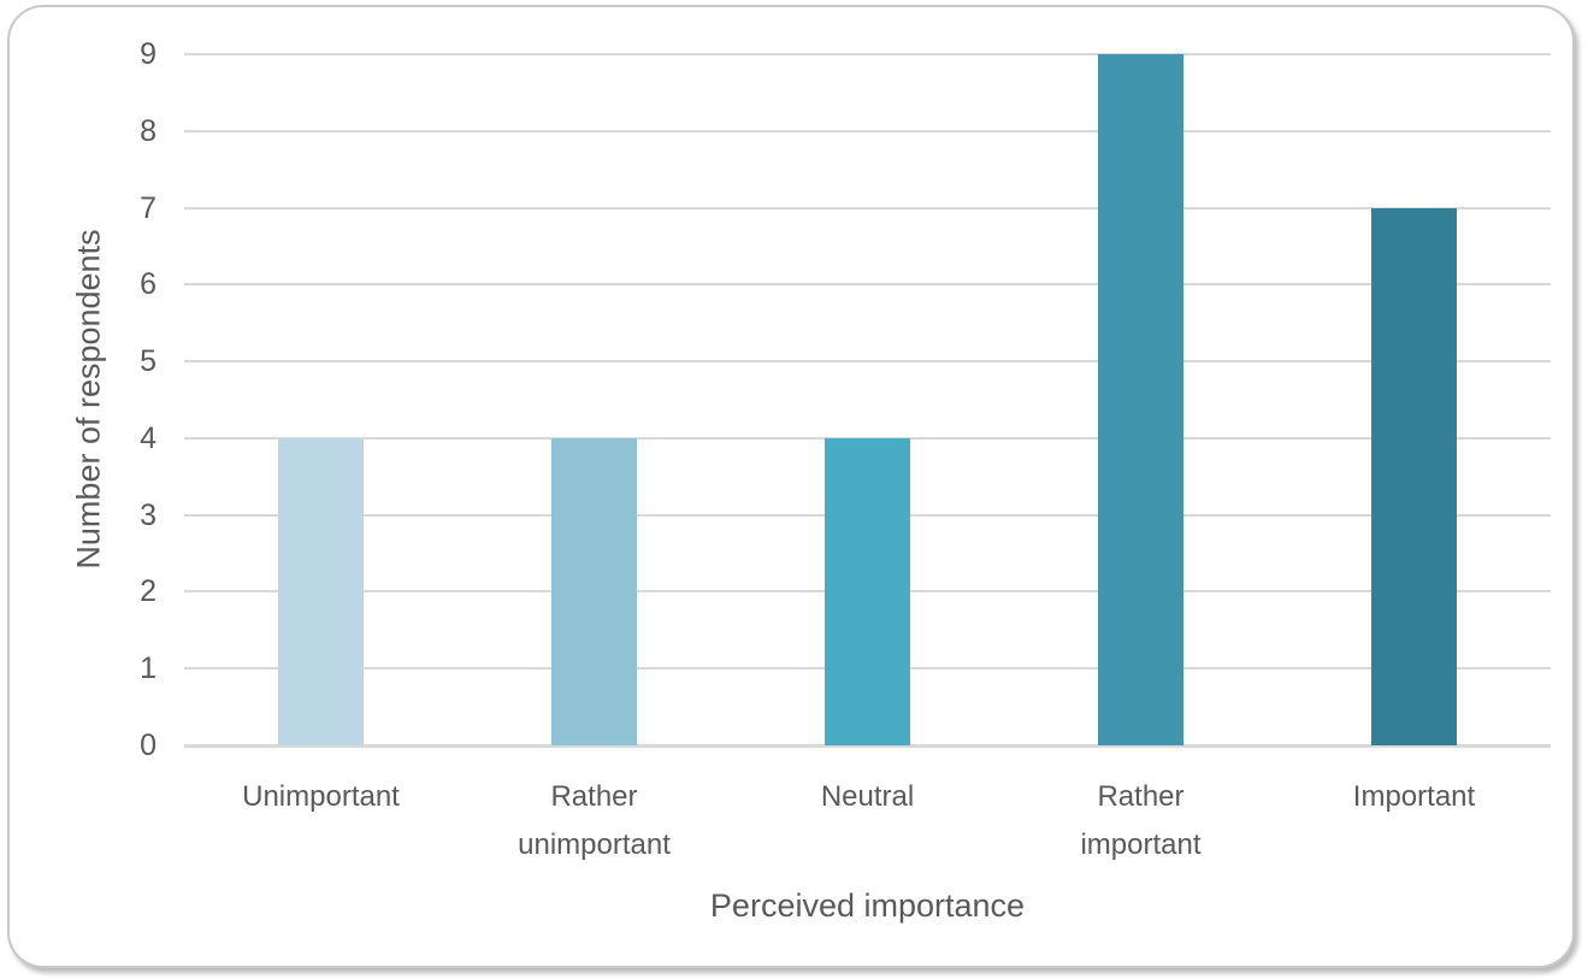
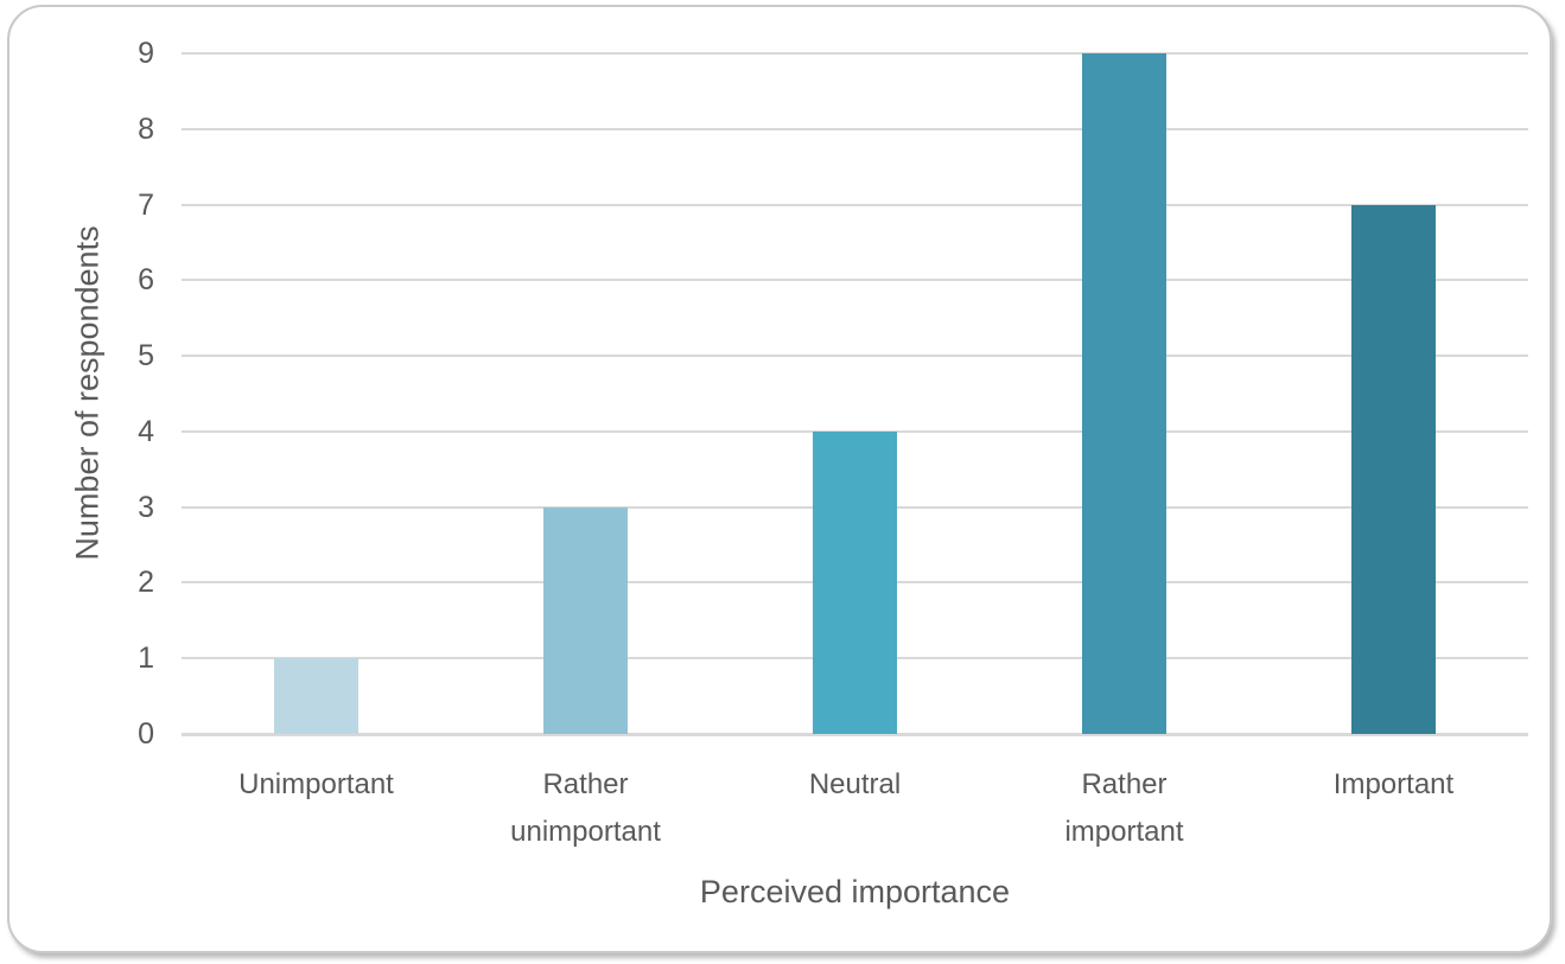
Unimportant: 4 -> 1
Rather unimportant: 4 -> 3
